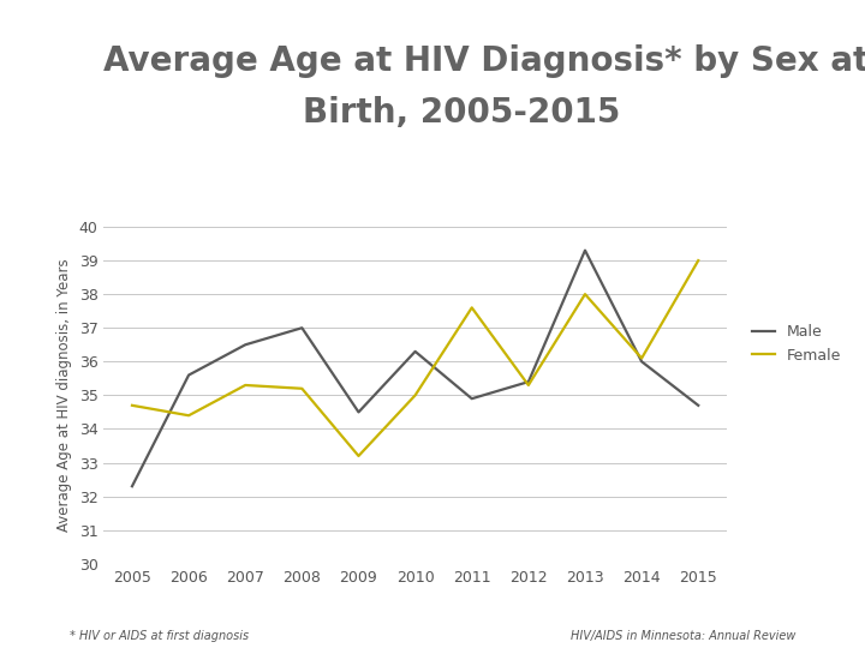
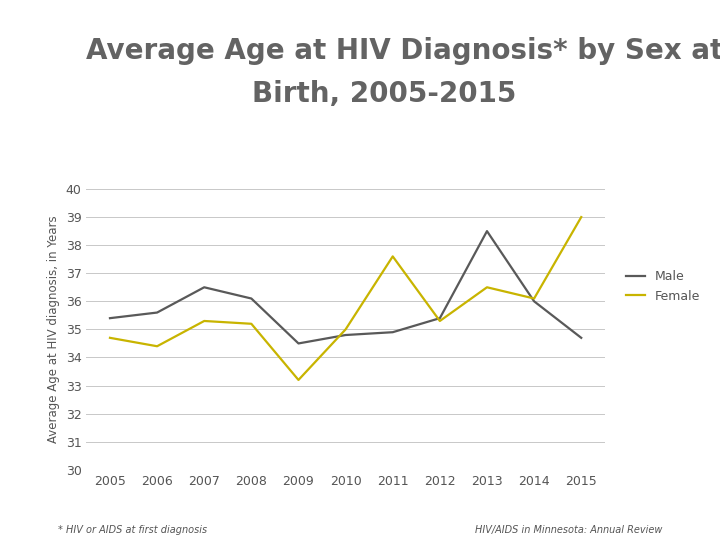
Male/2005: 32.3 -> 35.4
Male/2008: 37.0 -> 36.1
Male/2010: 36.3 -> 34.8
Male/2013: 39.3 -> 38.5
Female/2013: 38.0 -> 36.5
